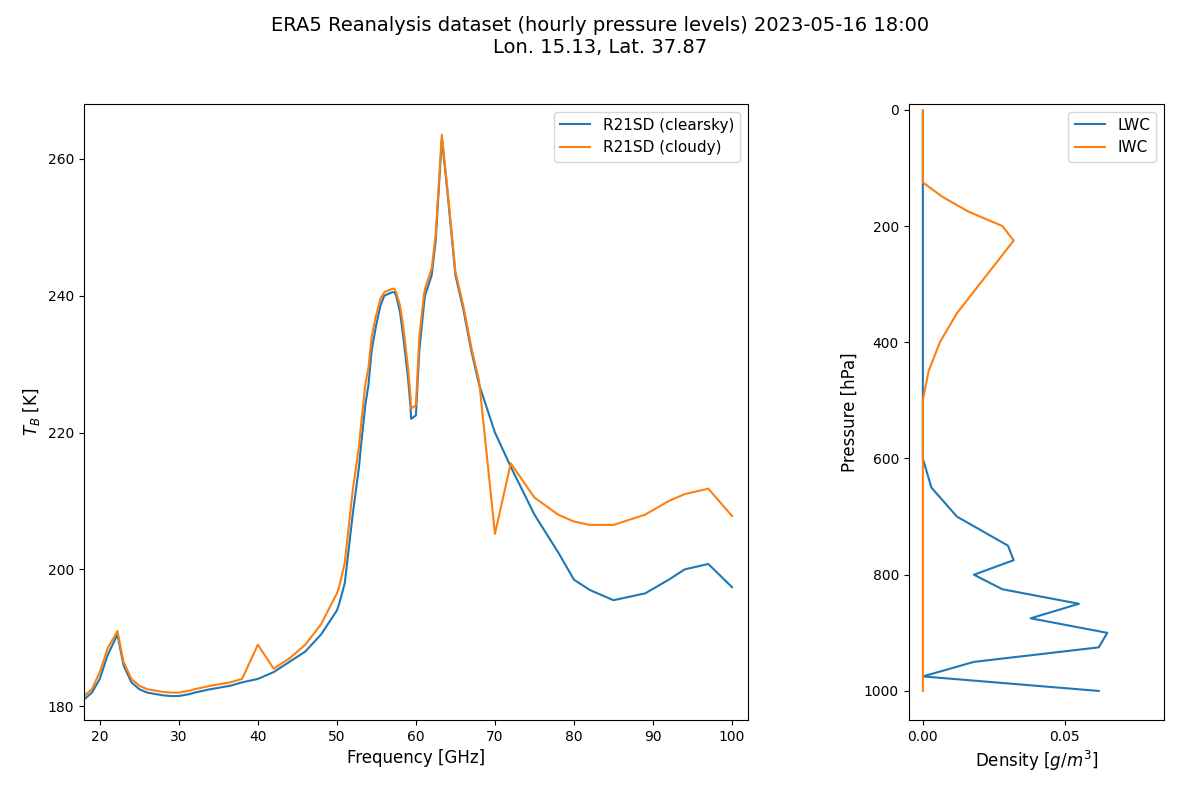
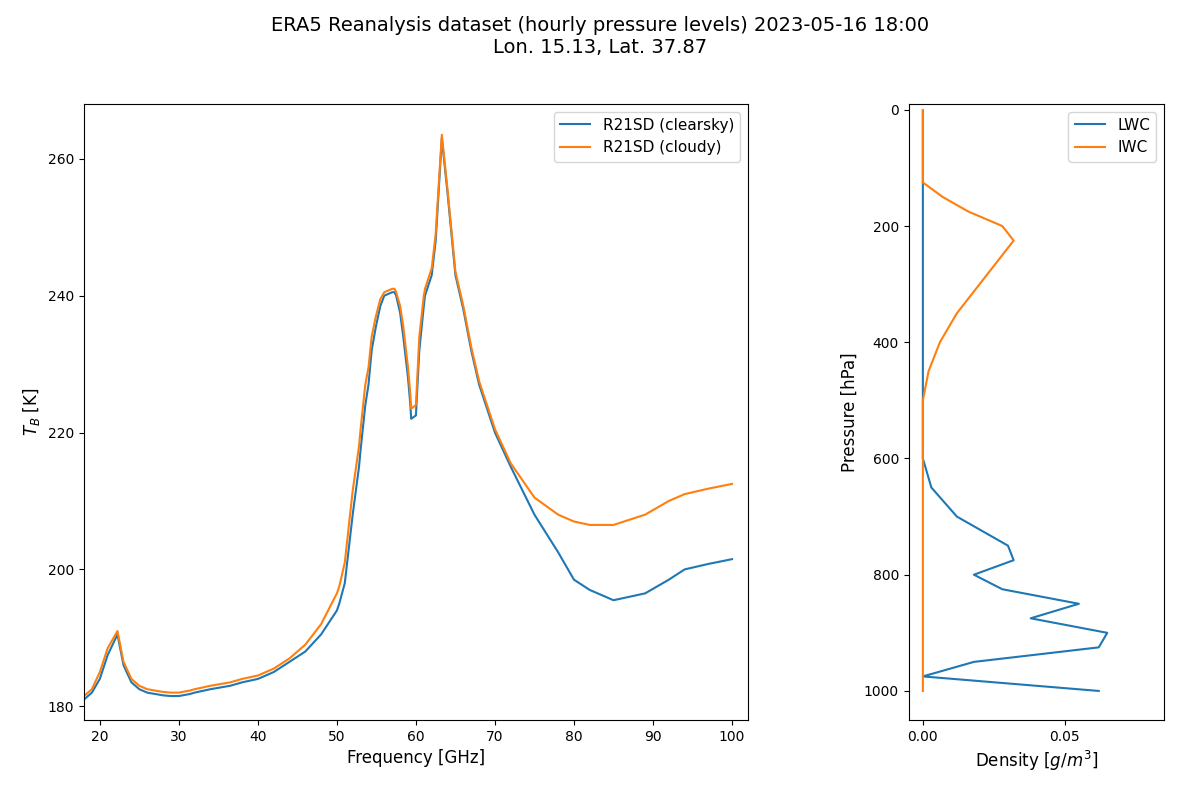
R21SD (cloudy)/40: 189.0 -> 184.5
R21SD (cloudy)/70: 205.2 -> 220.5
R21SD (clearsky)/100: 197.4 -> 201.5
R21SD (cloudy)/100: 207.8 -> 212.5
